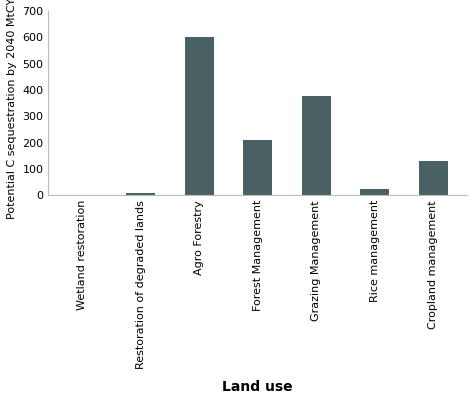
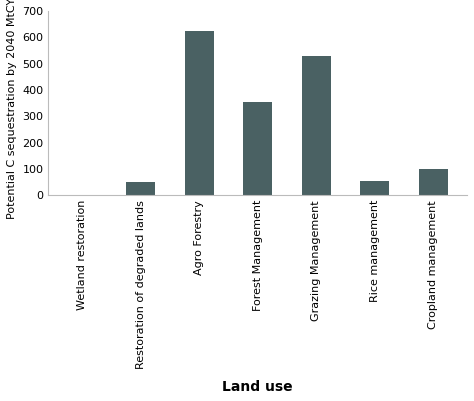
Restoration of degraded lands: 10 -> 50
Agro Forestry: 600 -> 625
Forest Management: 210 -> 355
Grazing Management: 375 -> 530
Rice management: 25 -> 55
Cropland management: 130 -> 100
